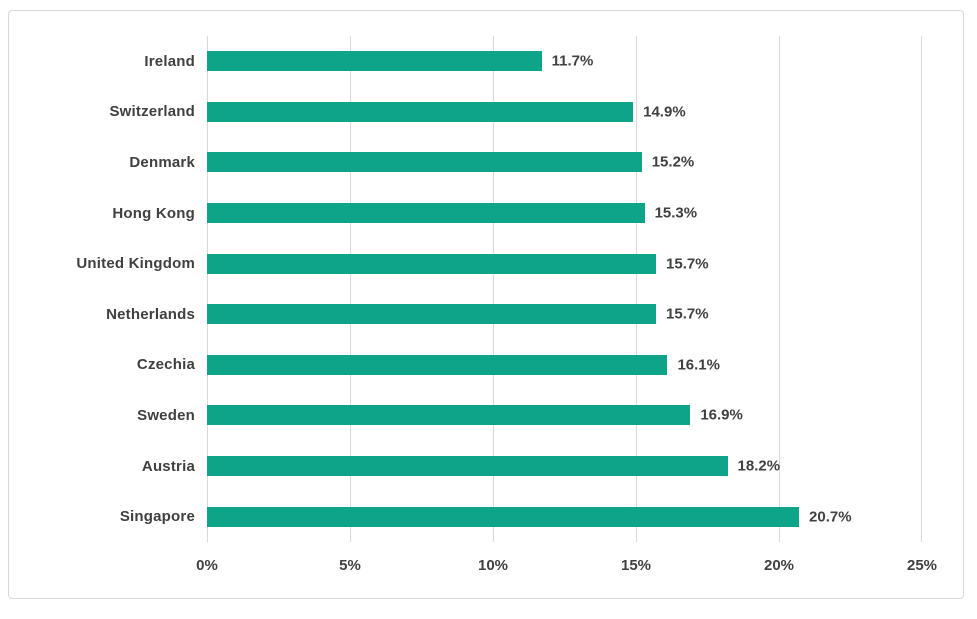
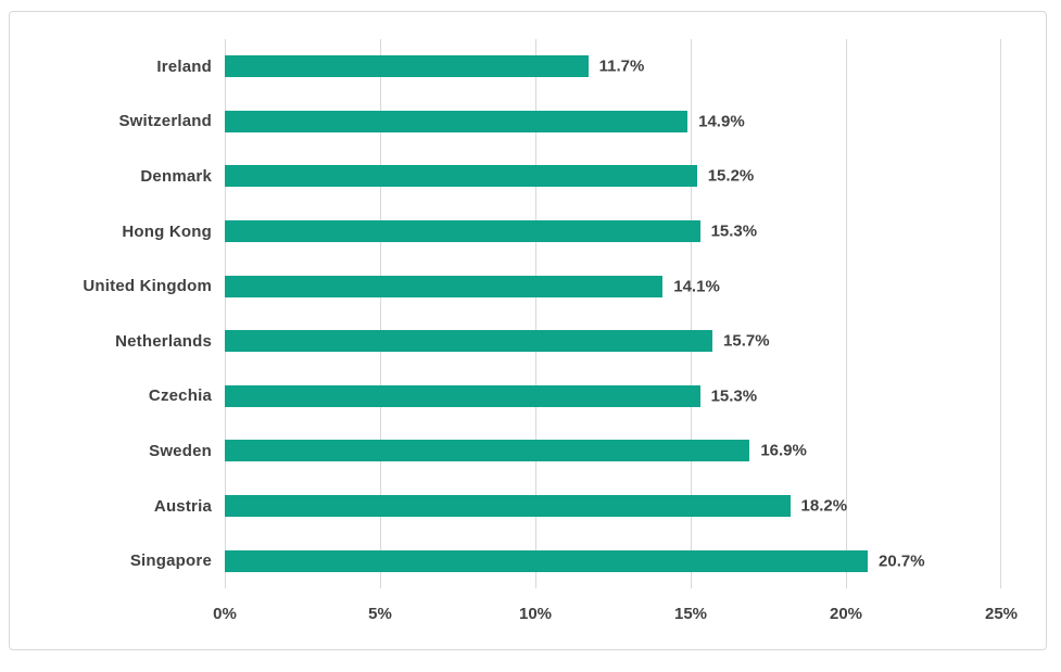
United Kingdom: 15.7% -> 14.1%
Czechia: 16.1% -> 15.3%
